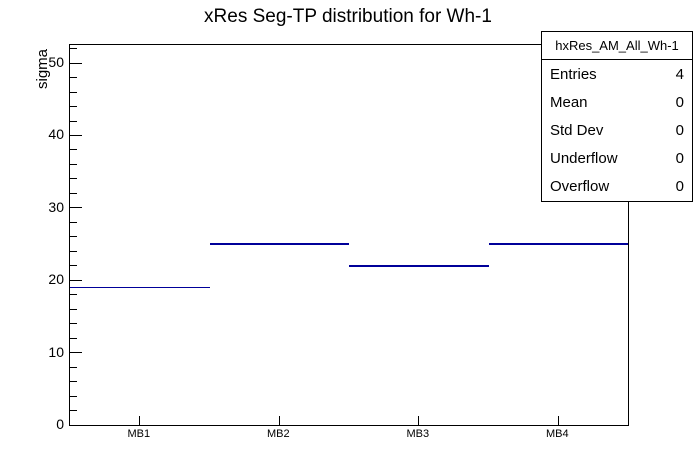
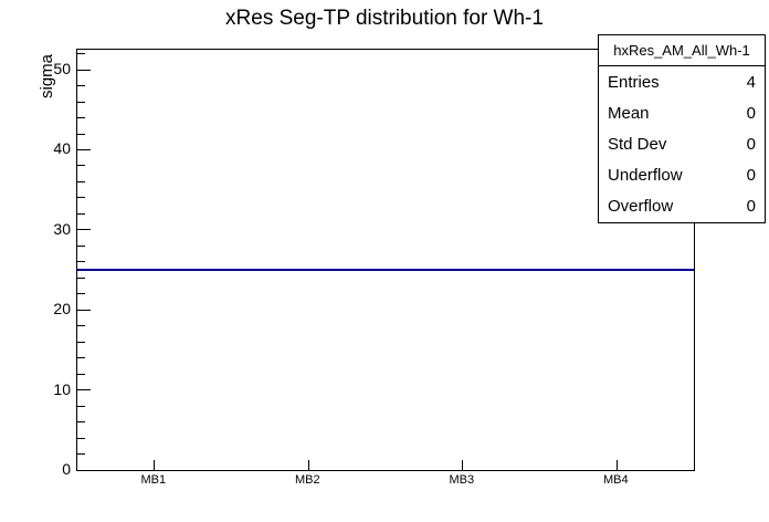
MB1: 19 -> 25
MB3: 22 -> 25
